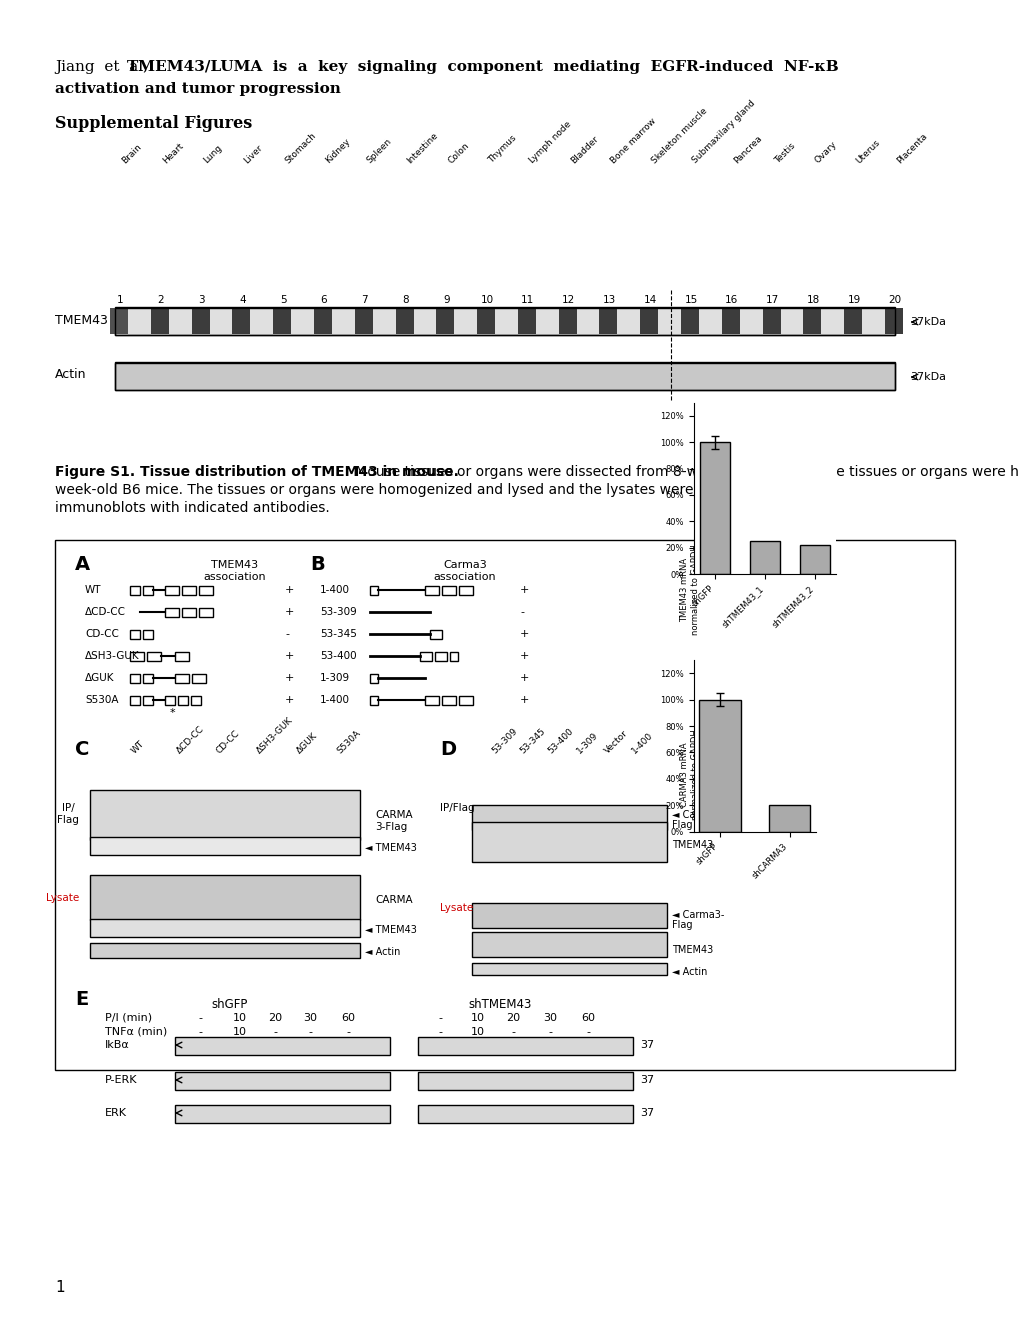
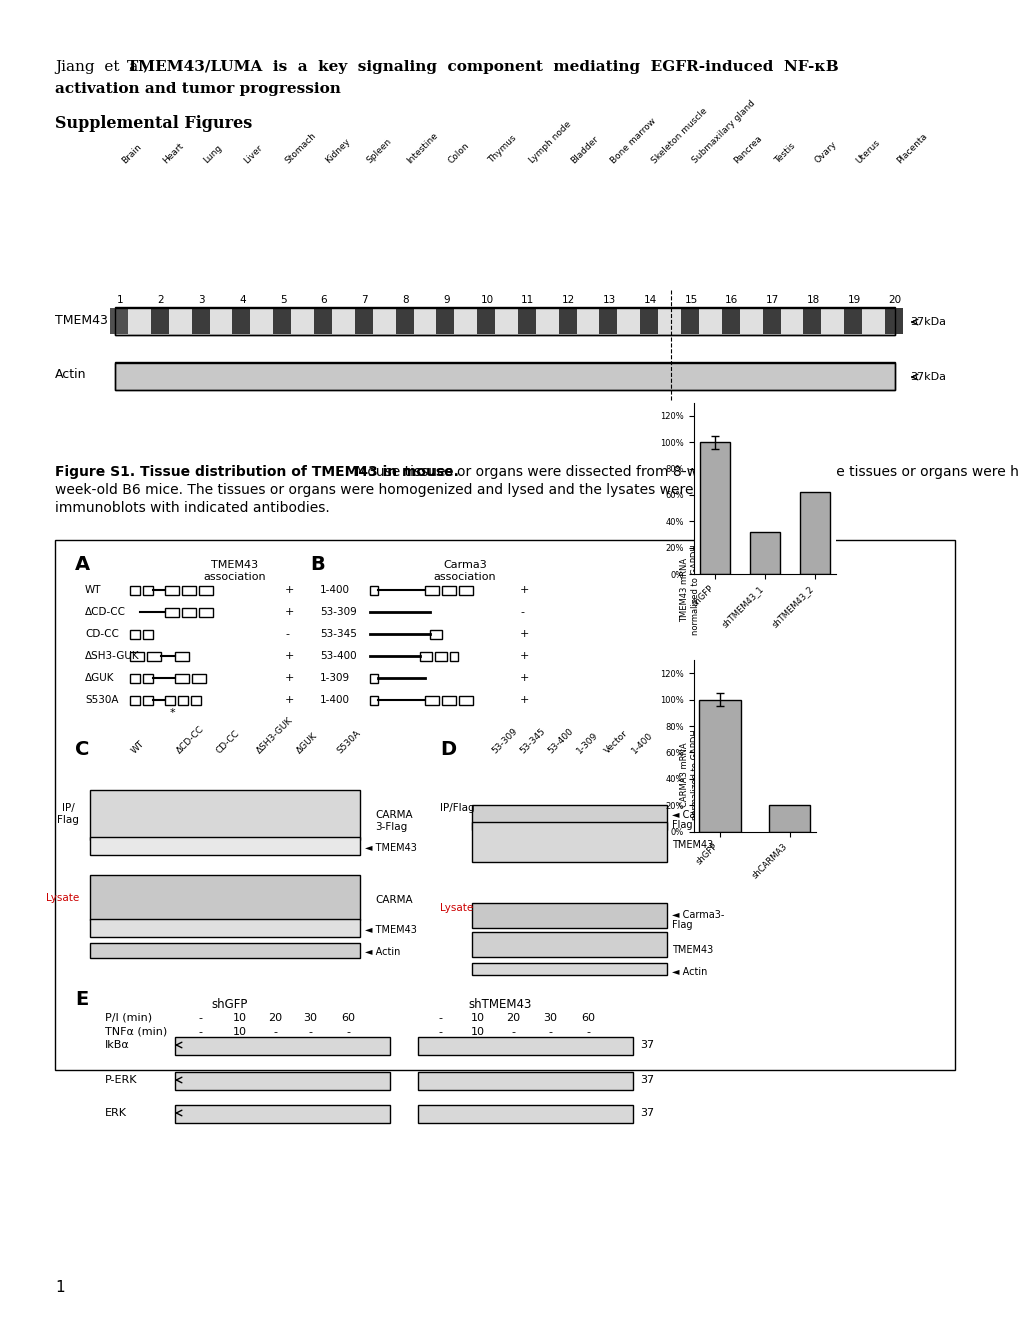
shTMEM43_1: 25% -> 32%
shTMEM43_2: 22% -> 62%
